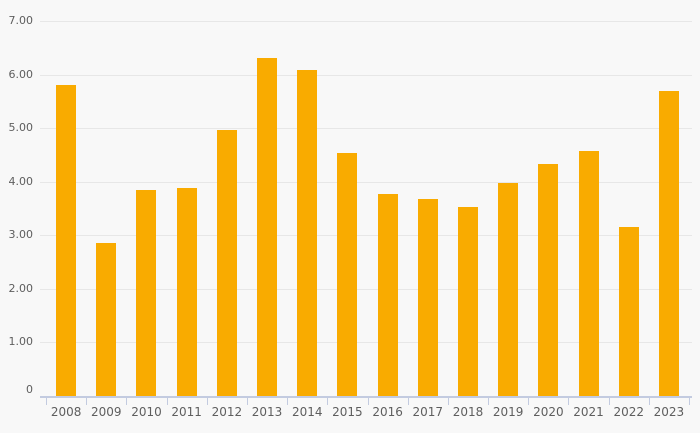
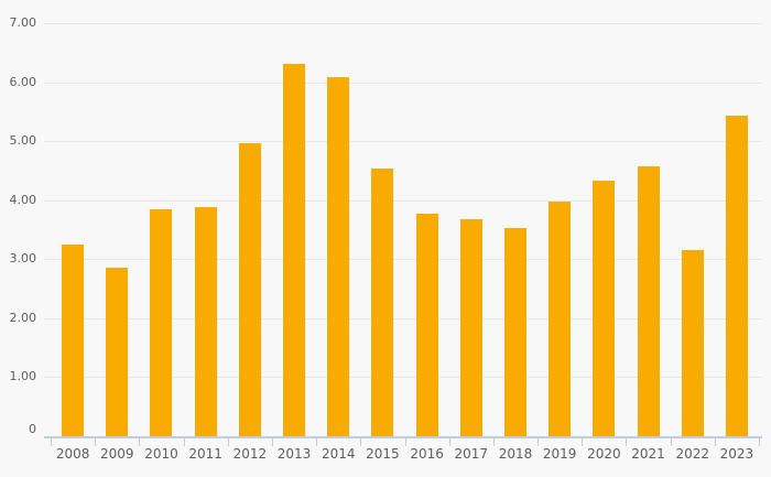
2008: 5.8 -> 3.2
2023: 5.7 -> 5.4
